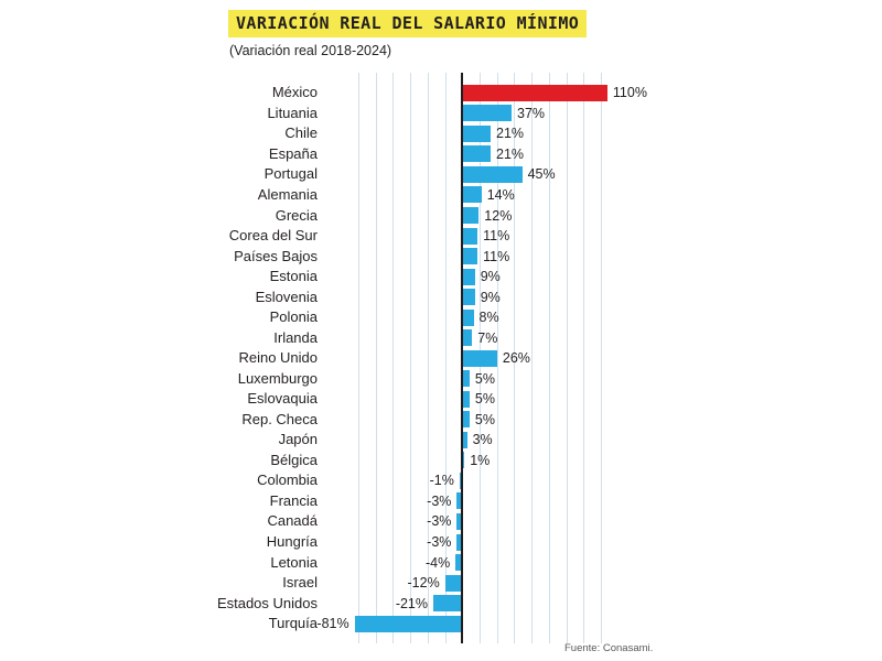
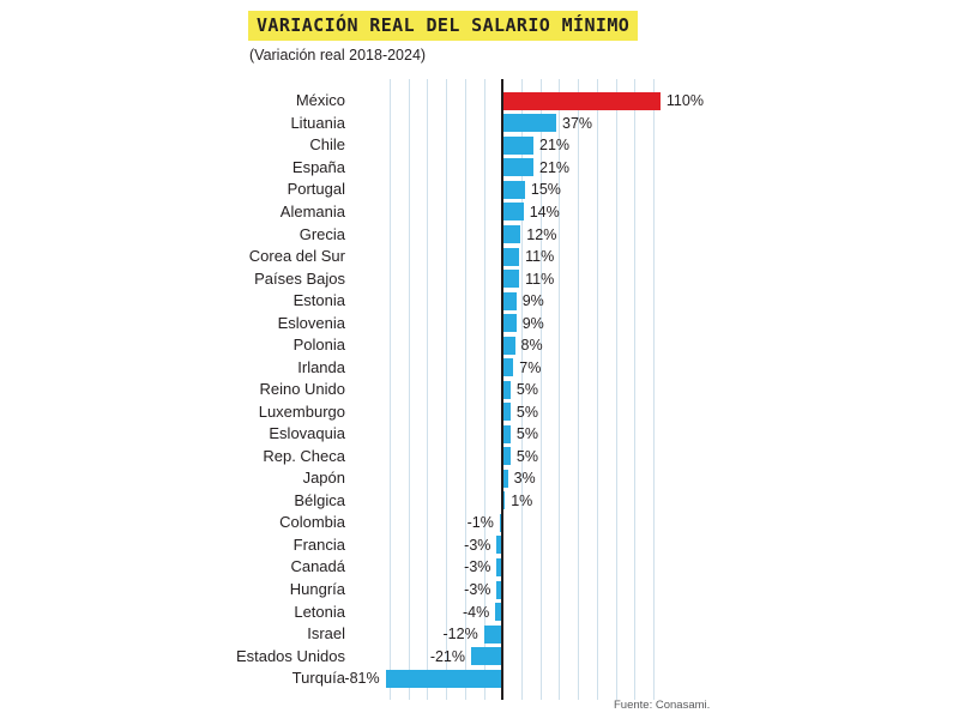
Portugal: 45% -> 15%
Reino Unido: 26% -> 5%
